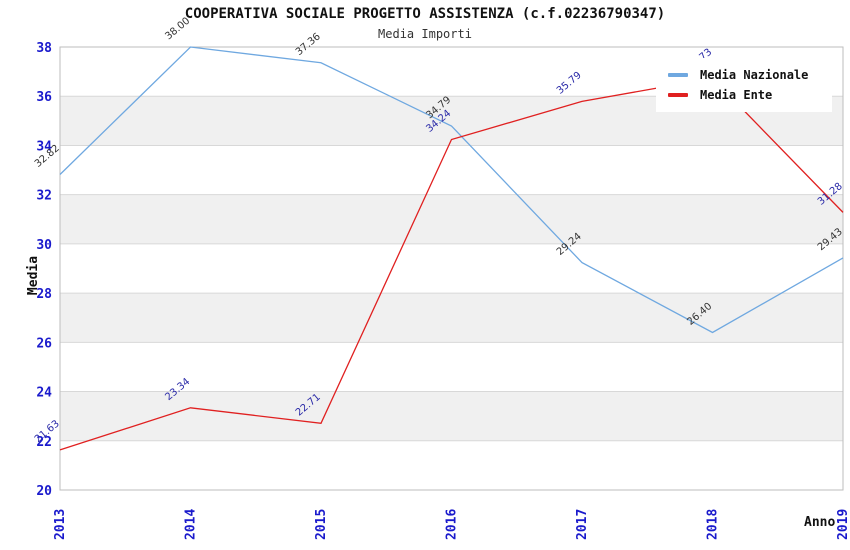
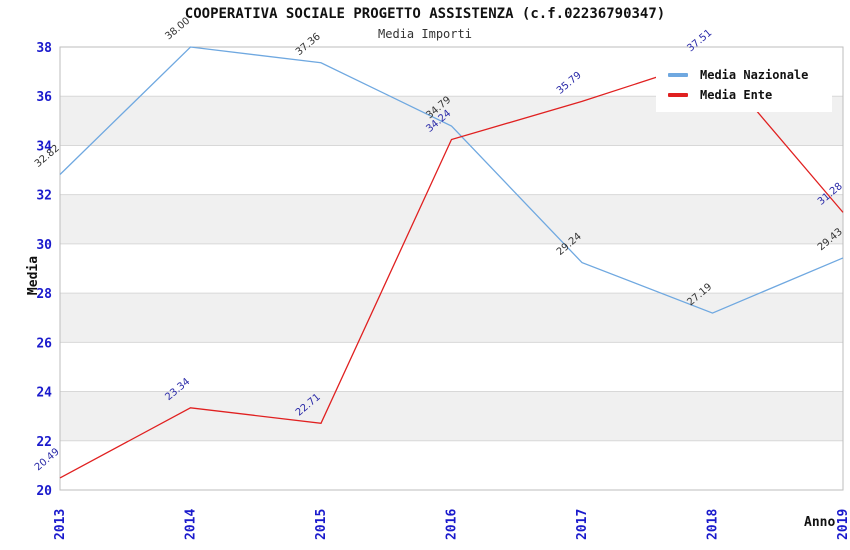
Media Ente/2013: 21.63 -> 20.49
Media Nazionale/2018: 26.40 -> 27.19
Media Ente/2018: 36.73 -> 37.51
